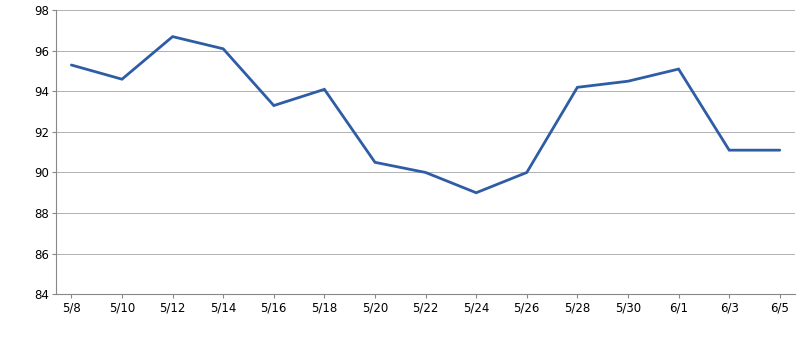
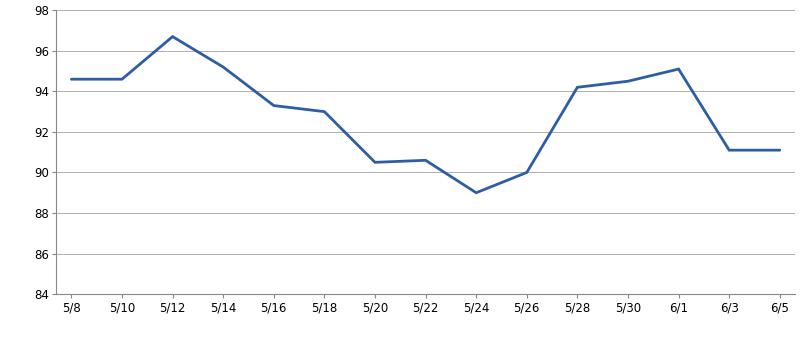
5/8: 95.3 -> 94.6
5/14: 96.1 -> 95.2
5/18: 94.1 -> 93.0
5/22: 90.0 -> 90.6
